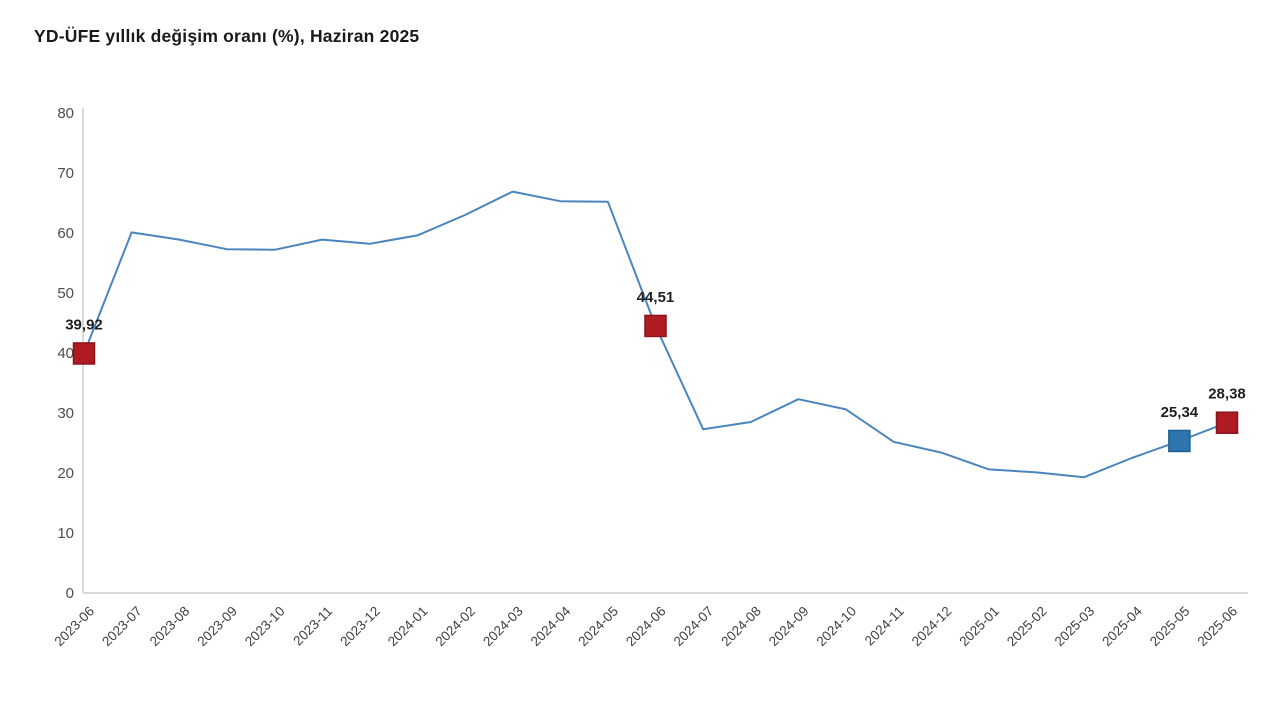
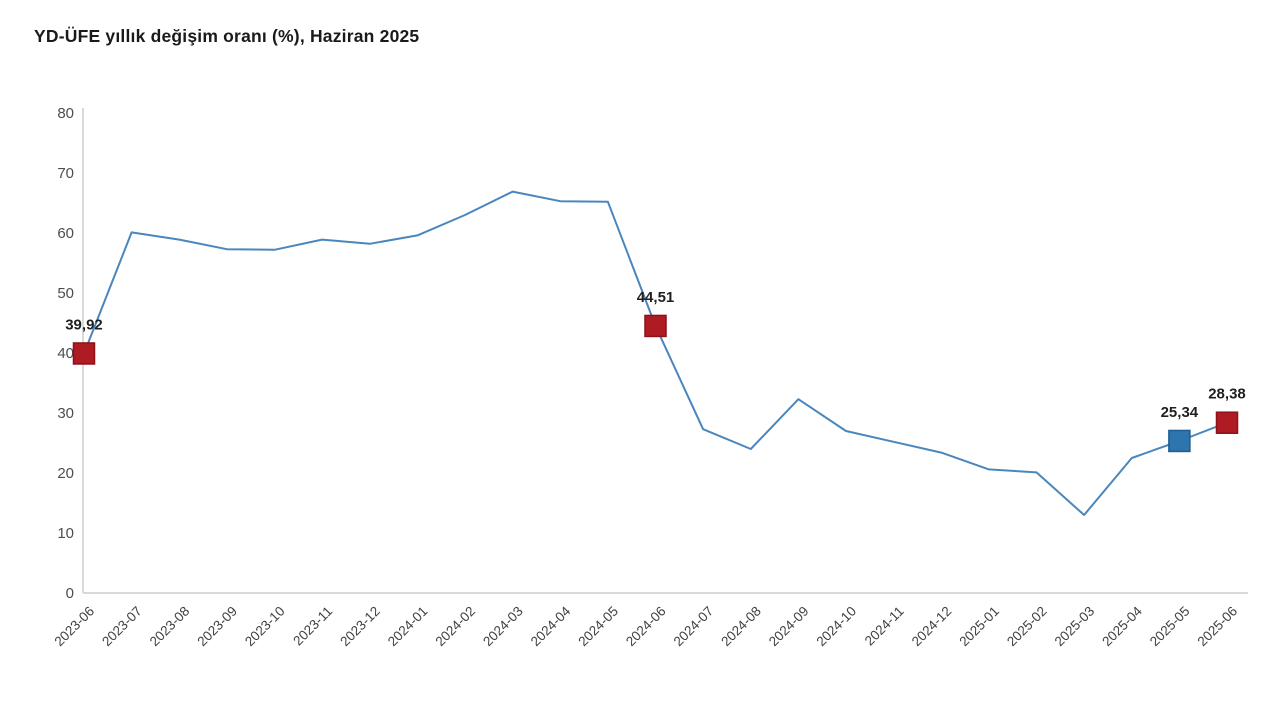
2024-08: 28 -> 24
2024-10: 31 -> 27
2025-03: 19 -> 13
